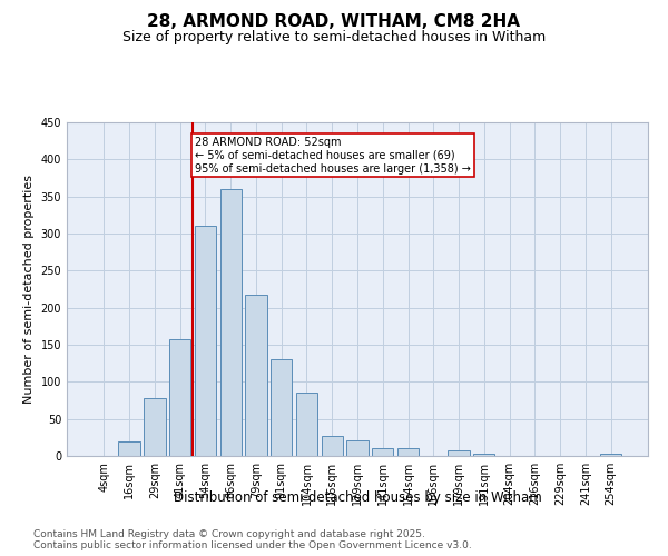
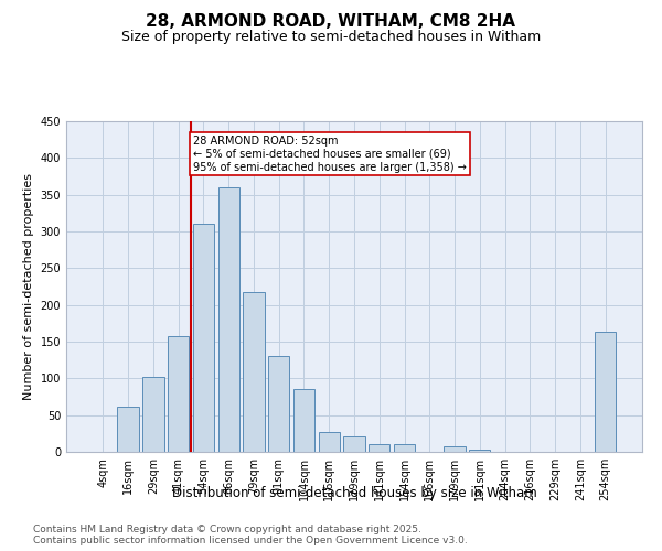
16sqm: 20 -> 62
29sqm: 78 -> 102
254sqm: 3 -> 164
